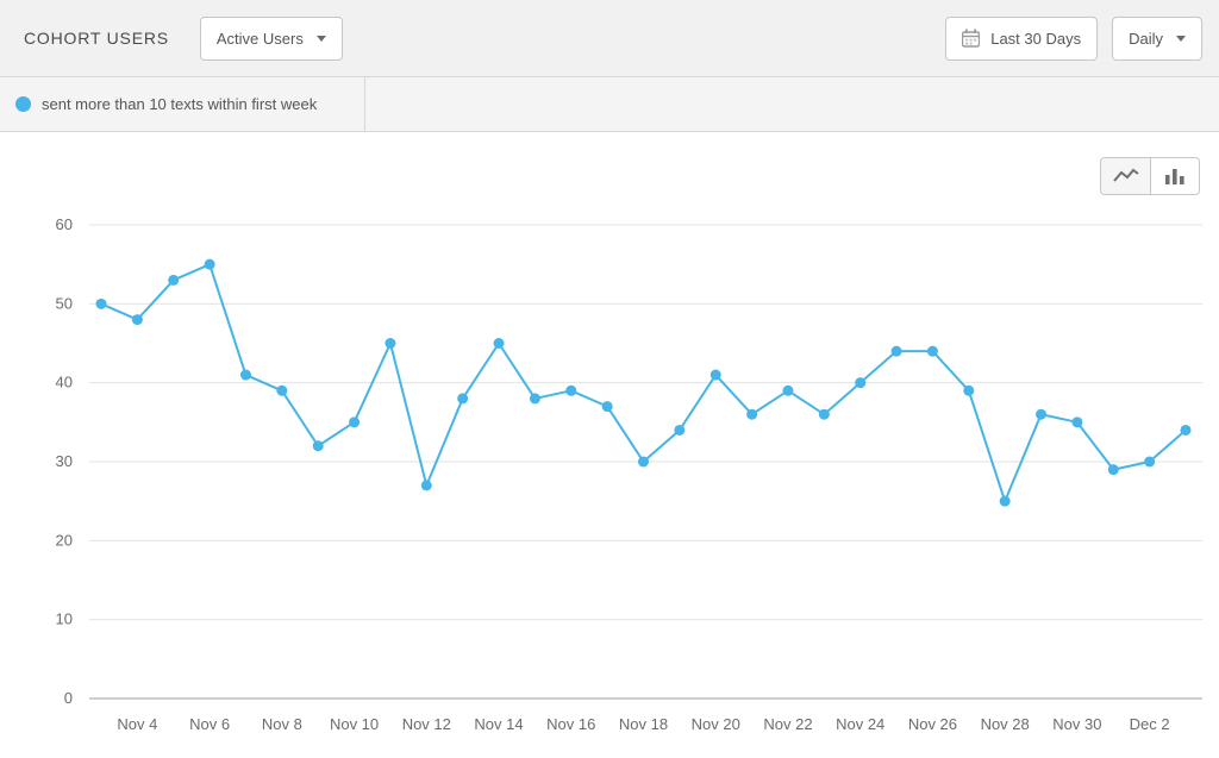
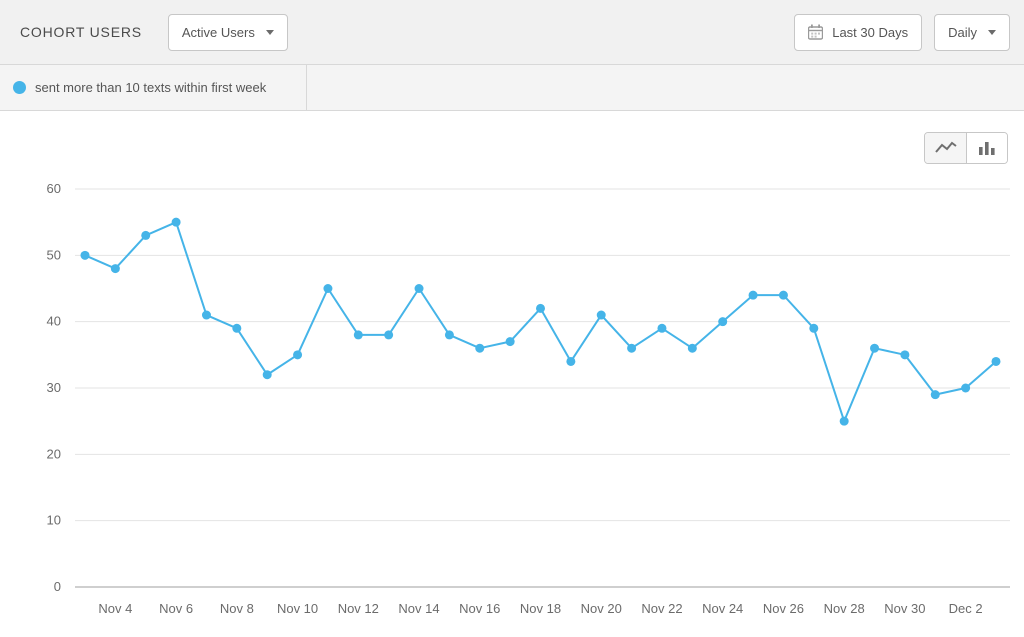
Nov 12: 27 -> 38
Nov 16: 39 -> 36
Nov 18: 30 -> 42
